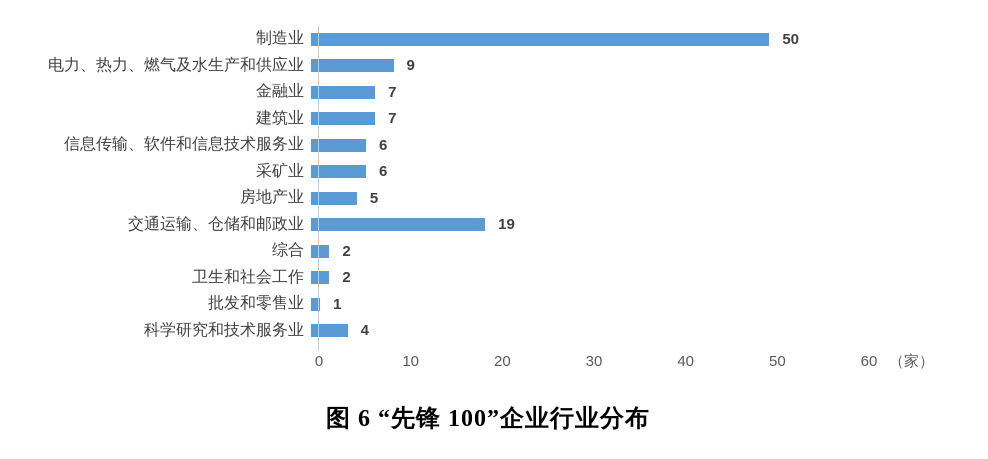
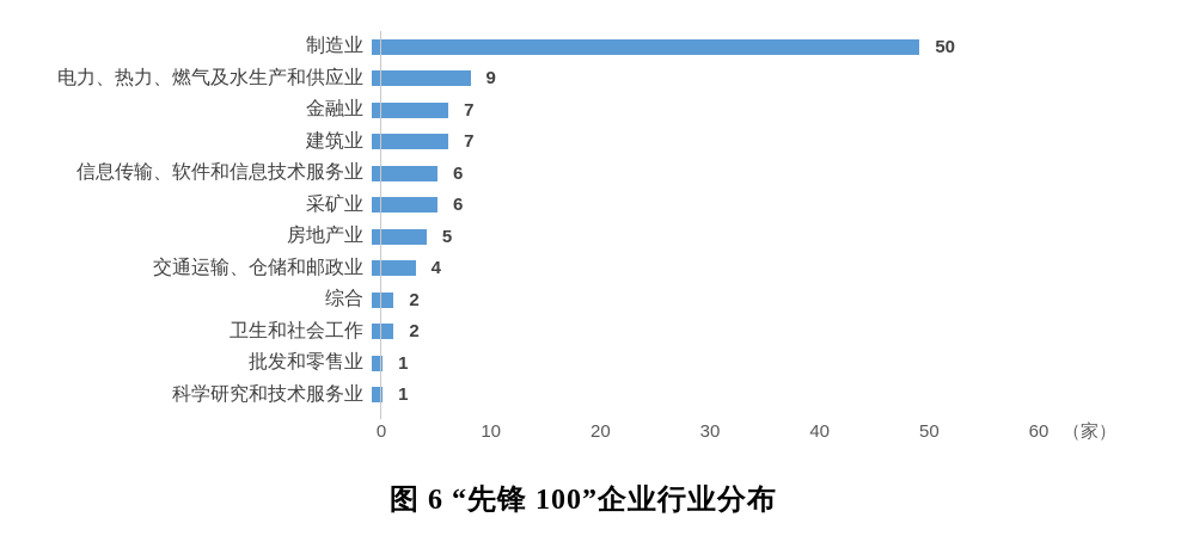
交通运输、仓储和邮政业: 19 -> 4
科学研究和技术服务业: 4 -> 1
